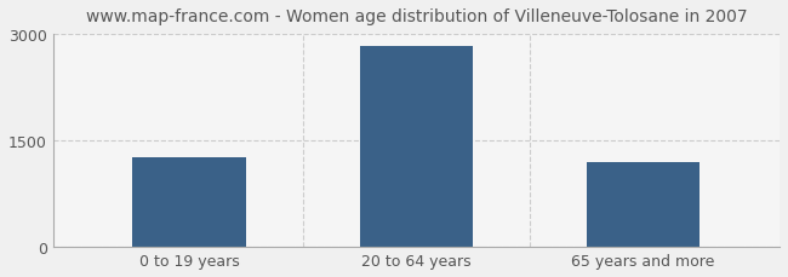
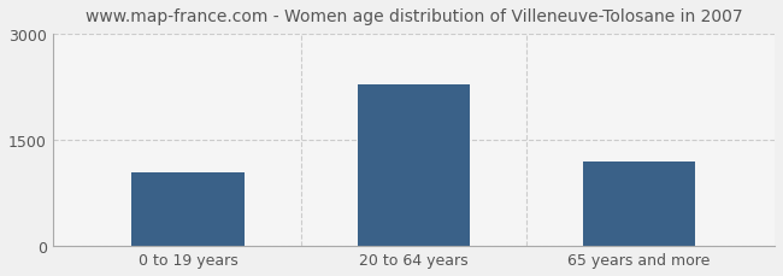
0 to 19 years: 1270 -> 1040
20 to 64 years: 2830 -> 2280
